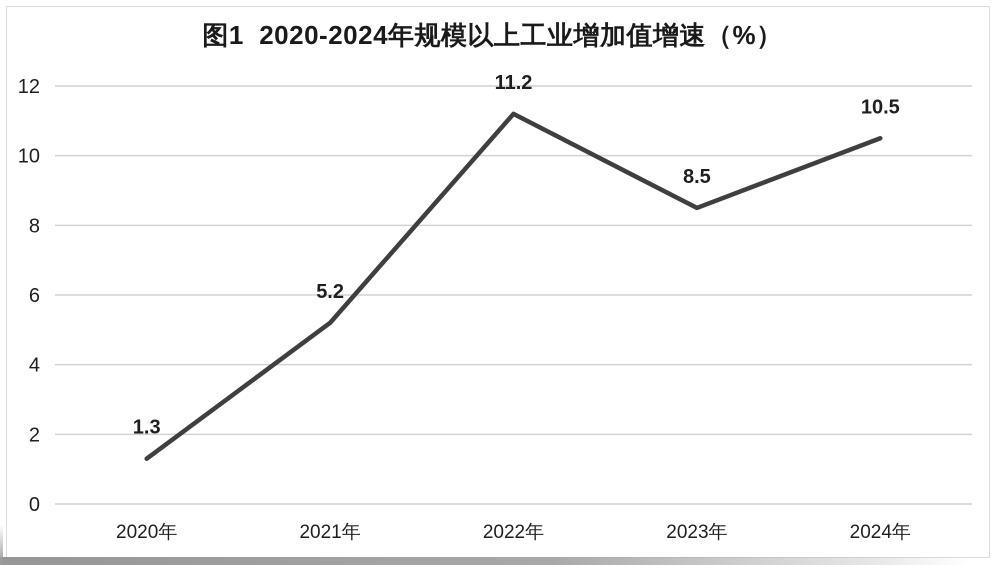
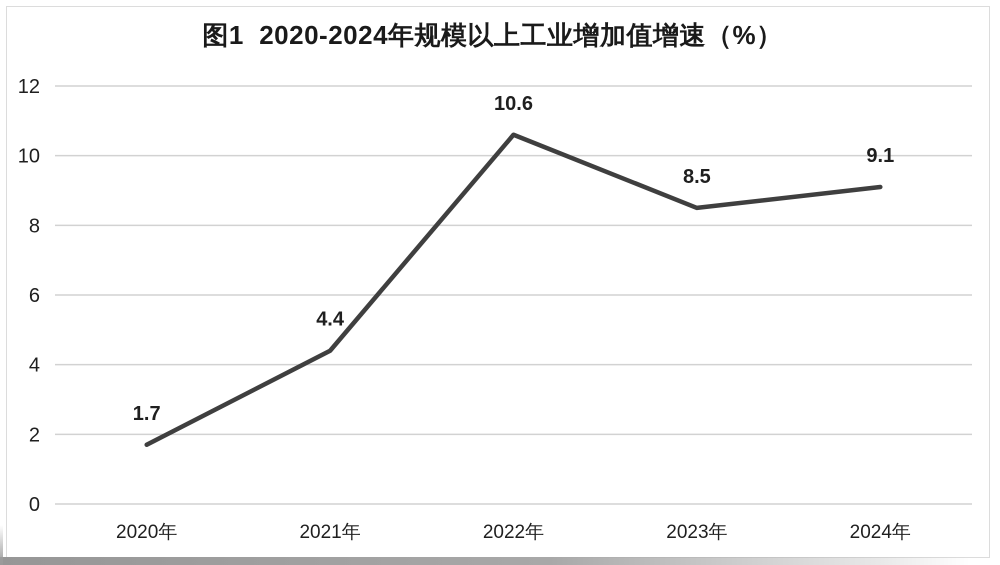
2020年: 1.3 -> 1.7
2021年: 5.2 -> 4.4
2022年: 11.2 -> 10.6
2024年: 10.5 -> 9.1
